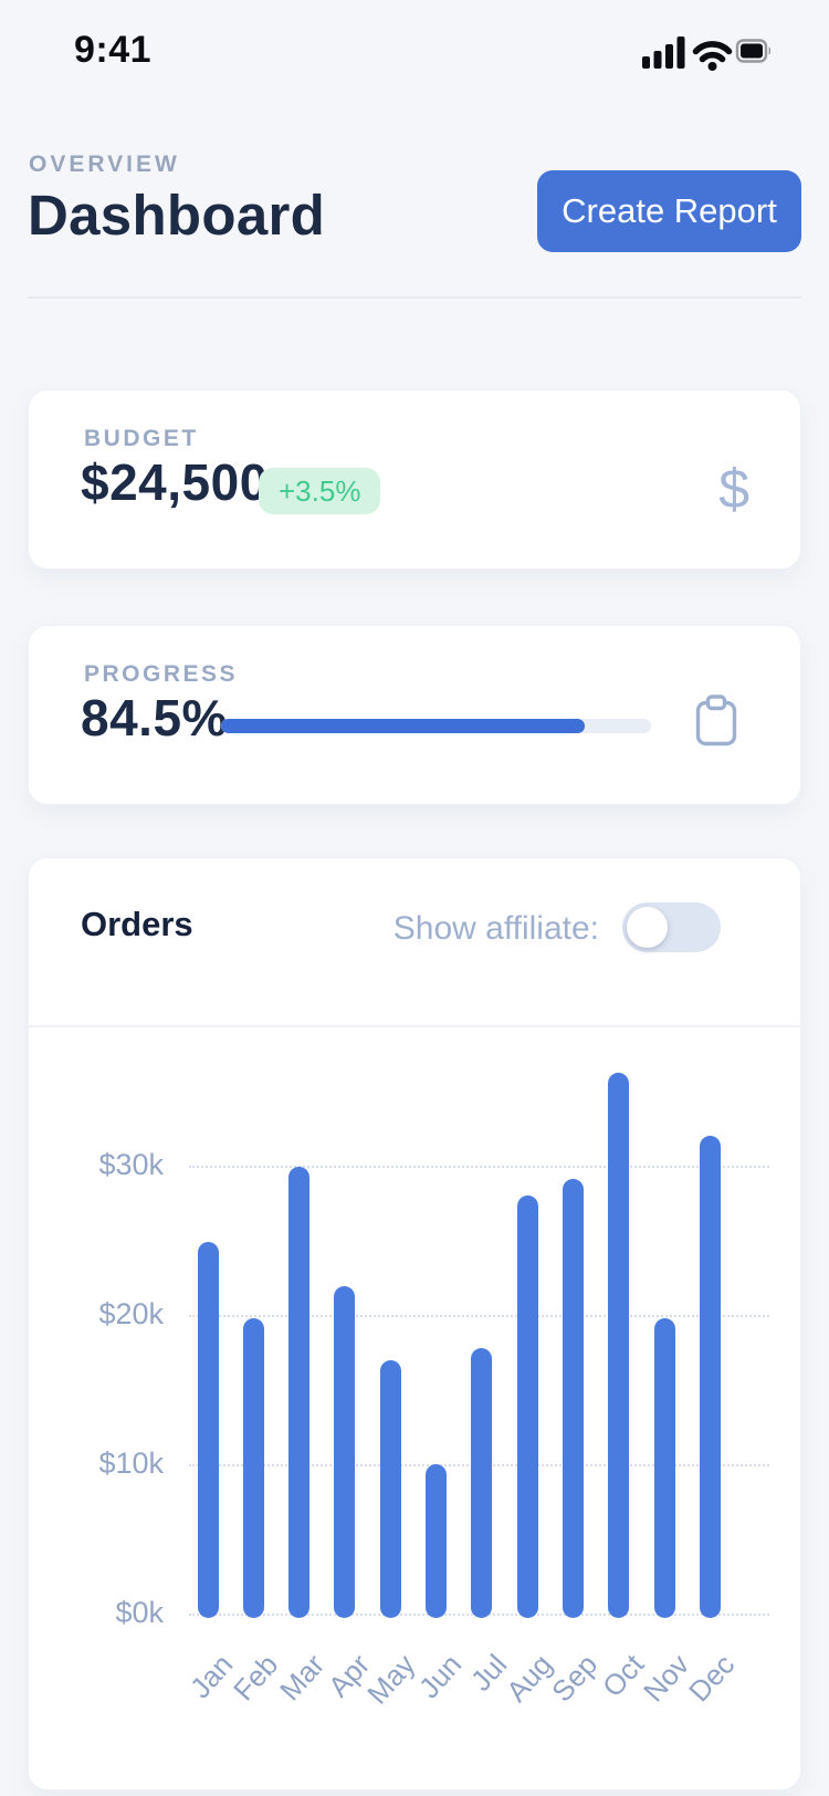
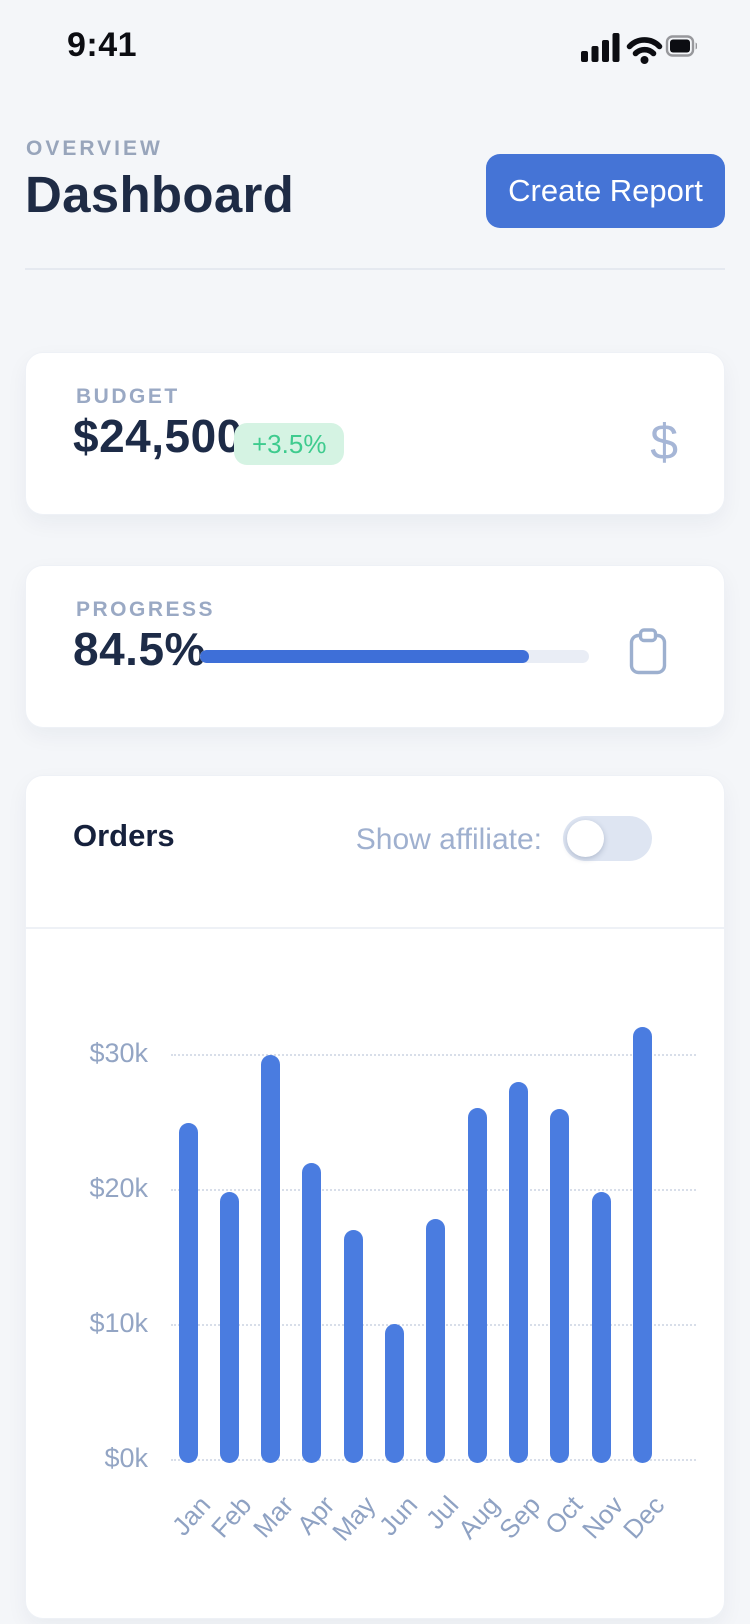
Aug: $28.0k -> $26.0k
Sep: $29.1k -> $27.9k
Oct: $36.2k -> $25.9k
